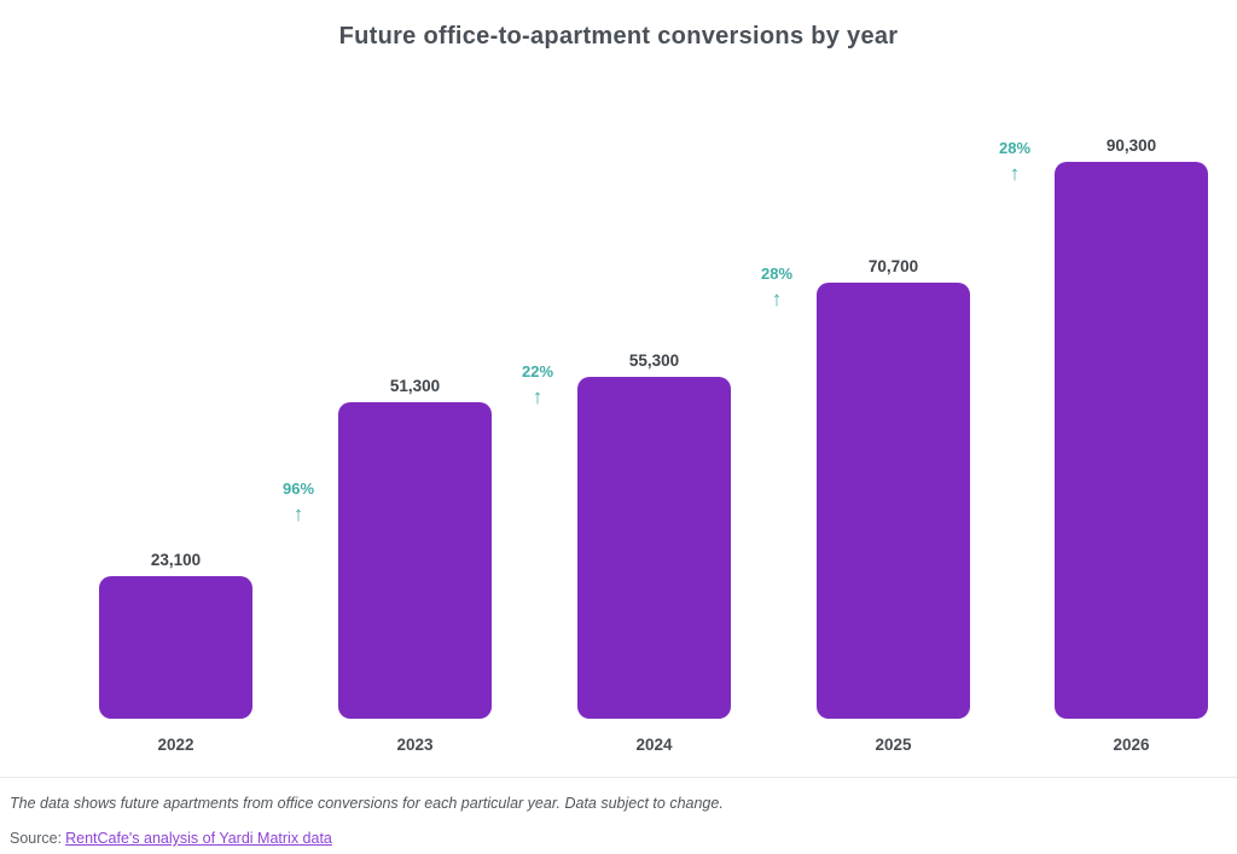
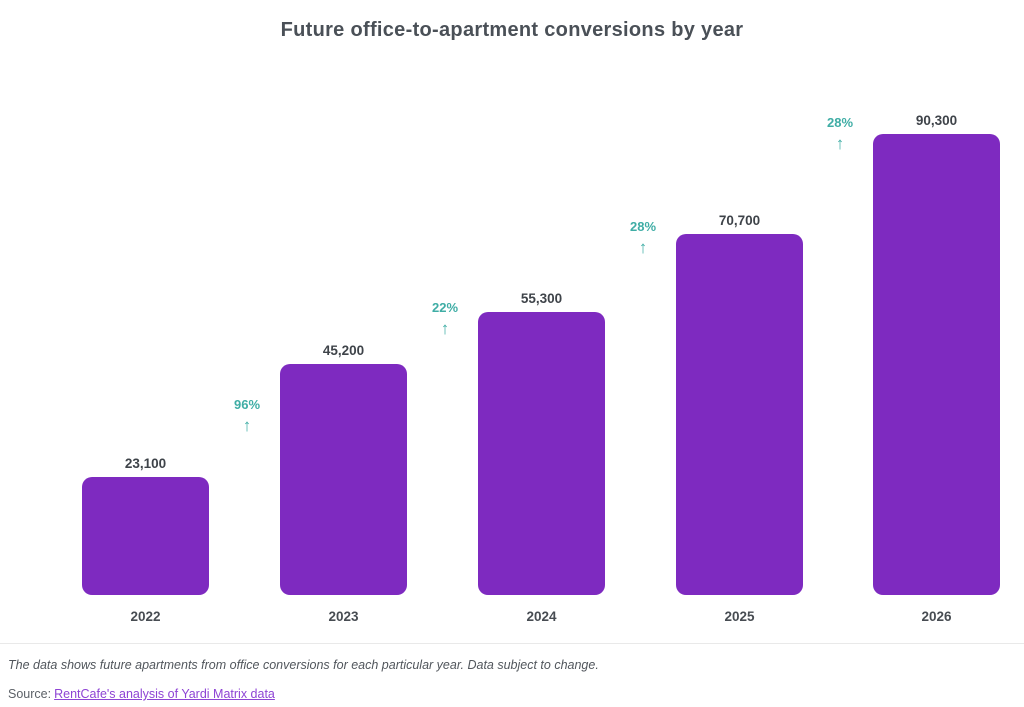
2023: 51,300 -> 45,200
